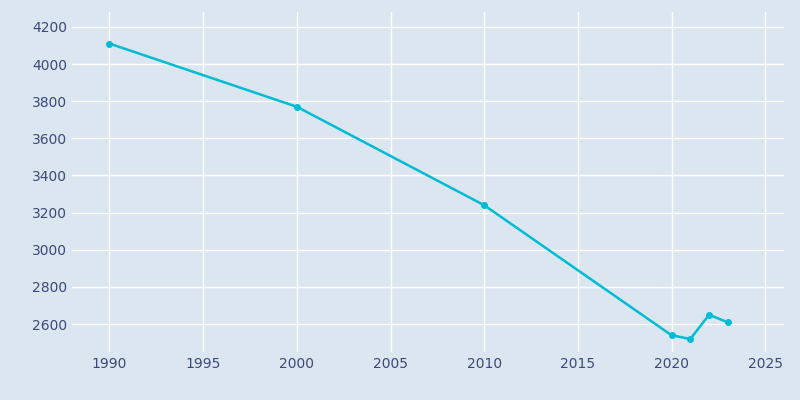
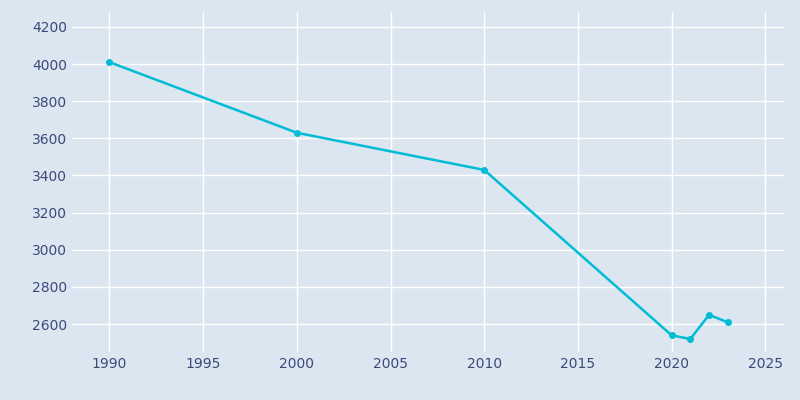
1990: 4110 -> 4010
2000: 3770 -> 3630
2010: 3240 -> 3430
